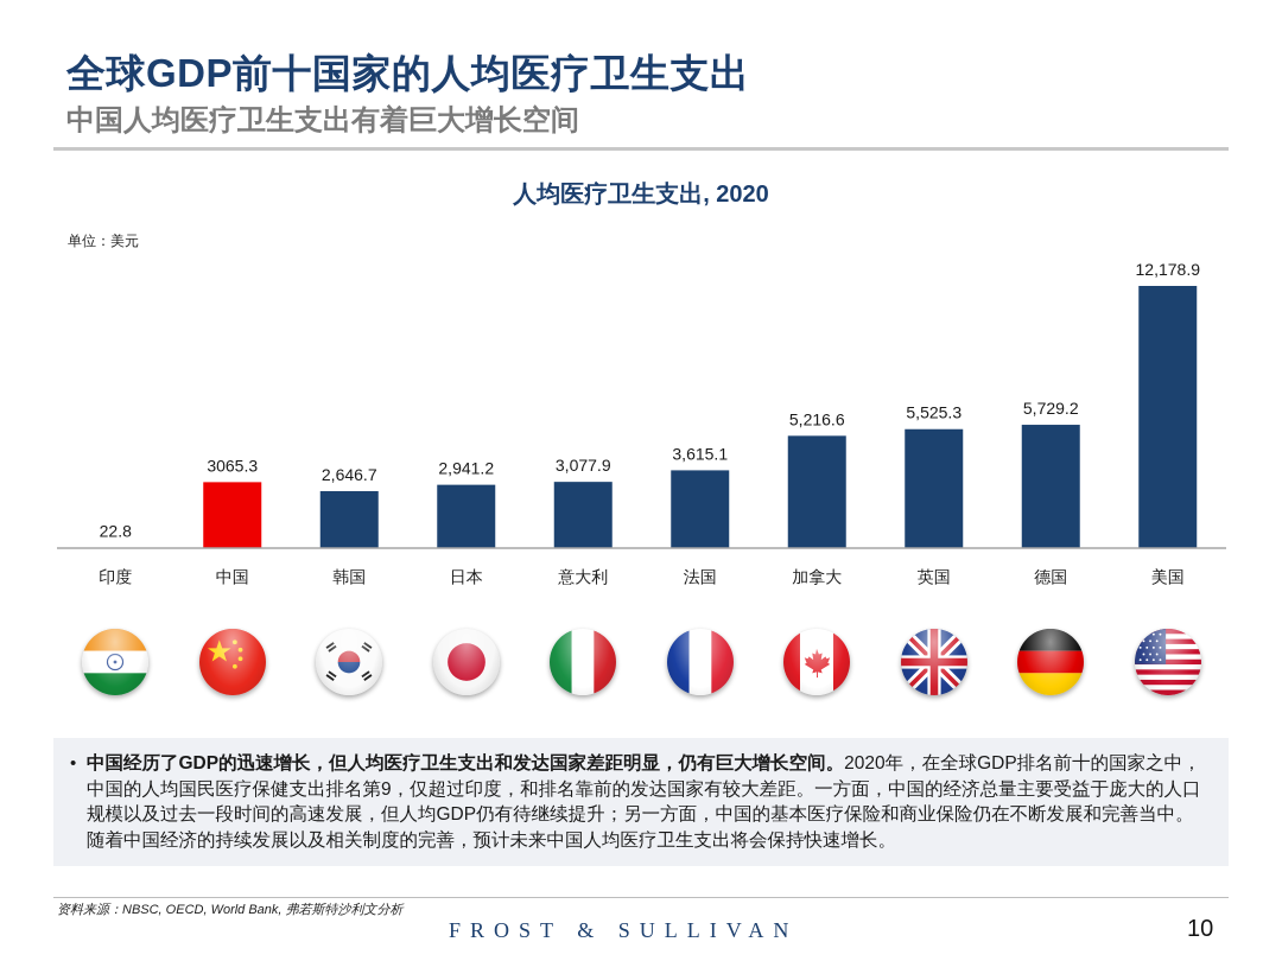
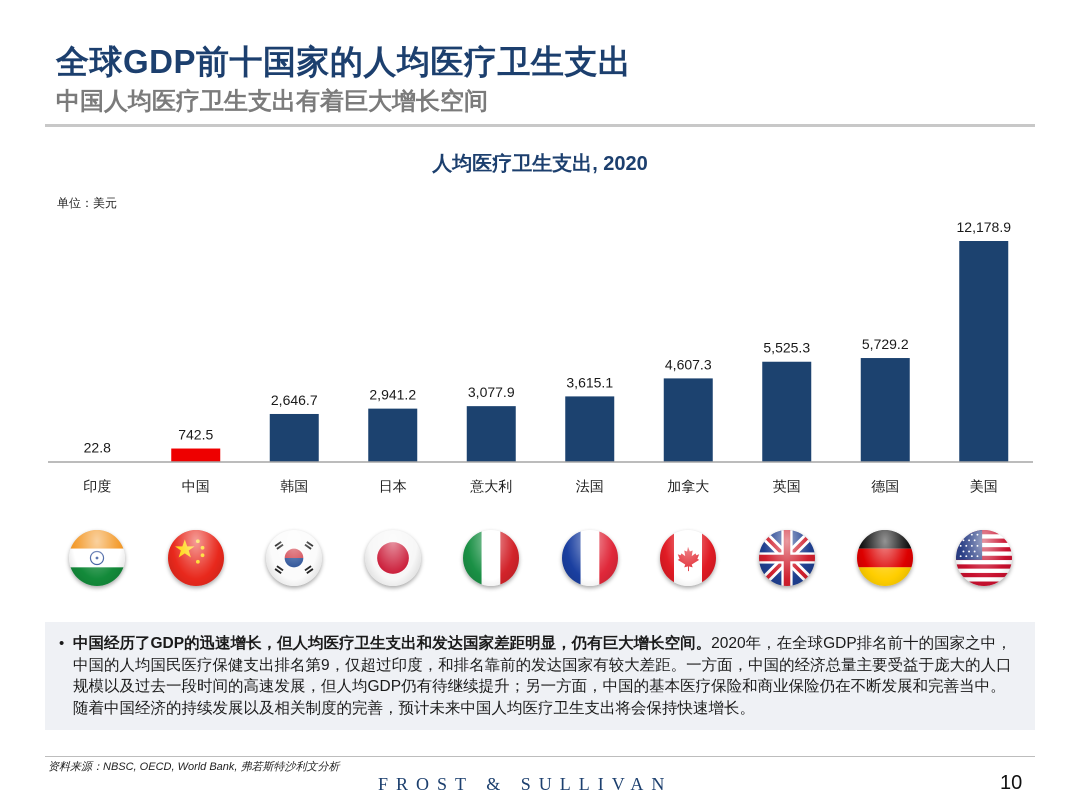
中国: 3065.3 -> 742.5
加拿大: 5,216.6 -> 4,607.3
